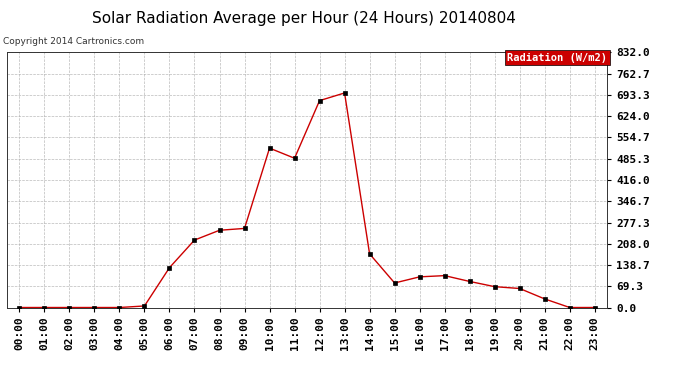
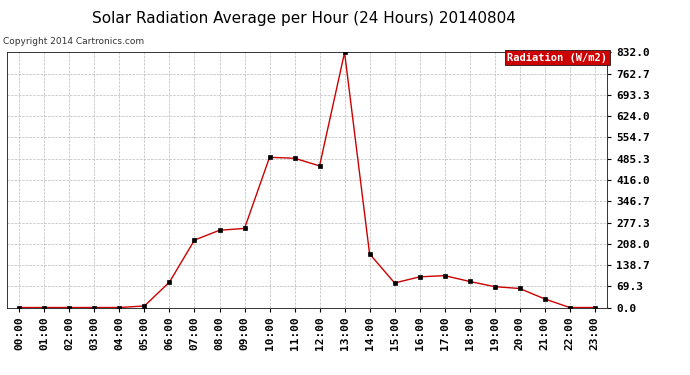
06:00: 130 -> 83
10:00: 520 -> 490
12:00: 675 -> 462
13:00: 700 -> 832
